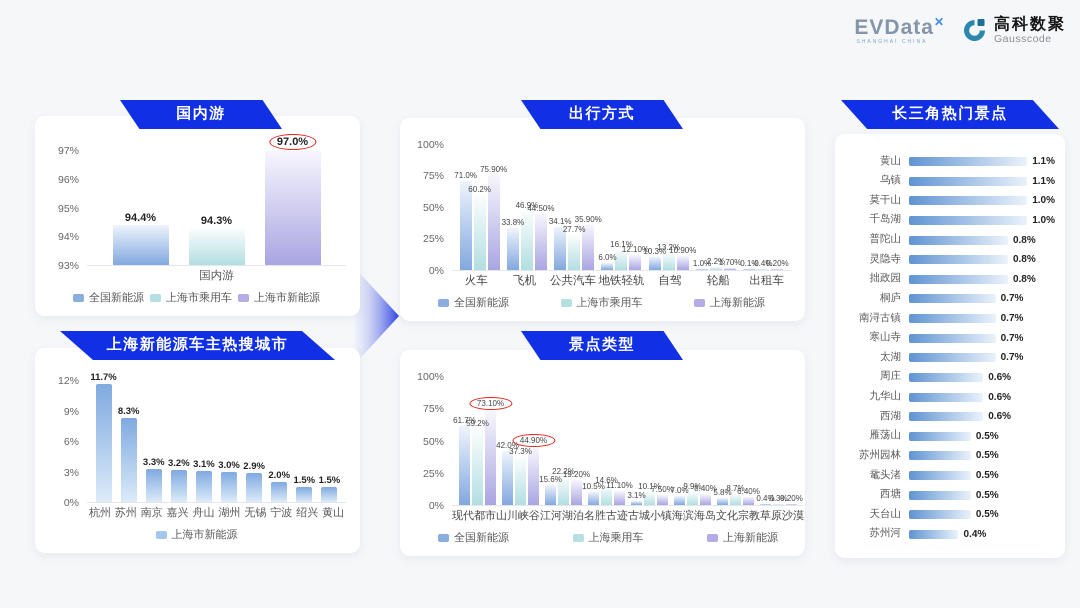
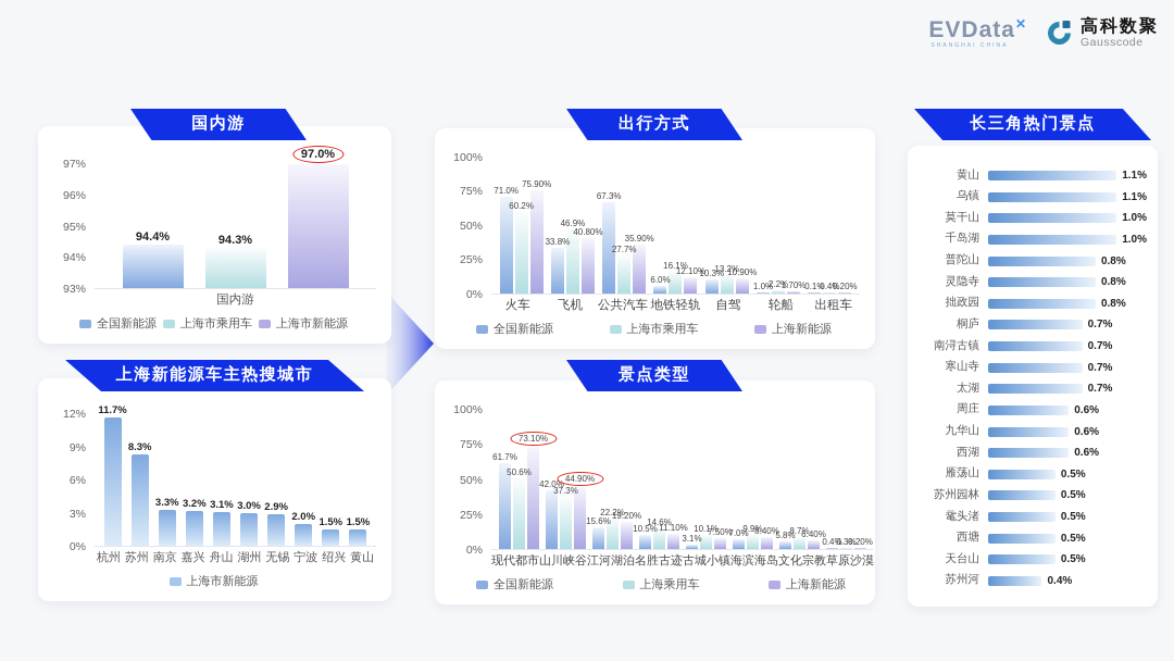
出行方式/上海新能源/飞机: 44.50% -> 40.80%
出行方式/全国新能源/公共汽车: 34.1% -> 67.3%
景点类型/上海乘用车/现代都市: 59.2% -> 50.6%
